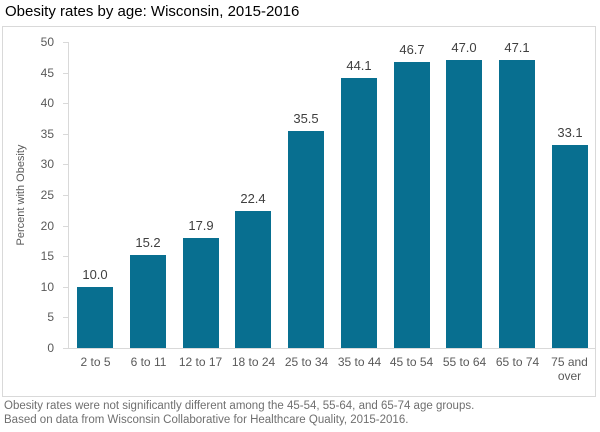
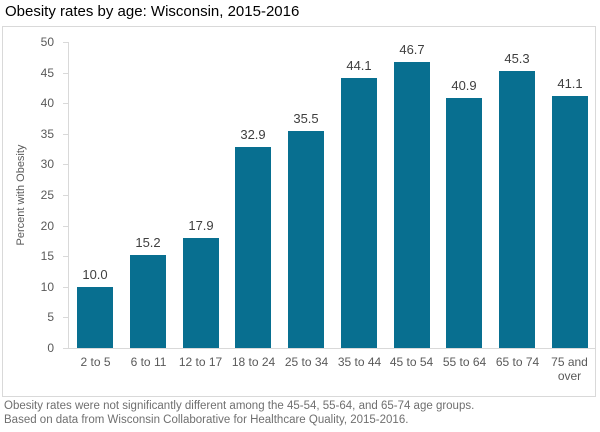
18 to 24: 22.4 -> 32.9
55 to 64: 47.0 -> 40.9
65 to 74: 47.1 -> 45.3
75 and over: 33.1 -> 41.1
